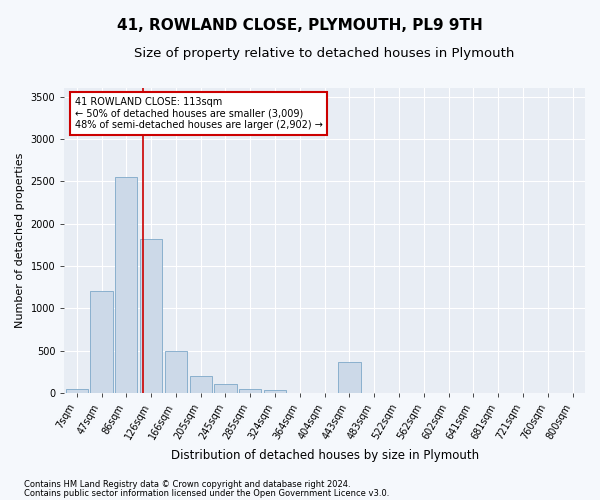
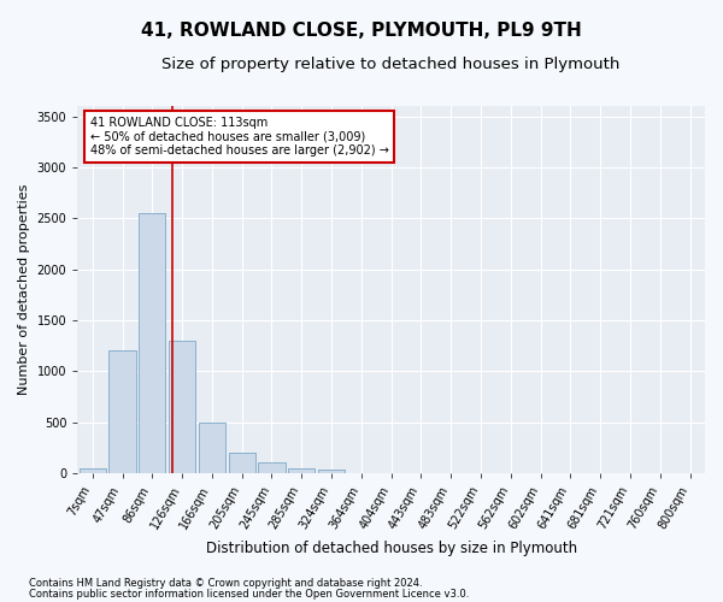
126sqm: 1820 -> 1300
443sqm: 360 -> 0
